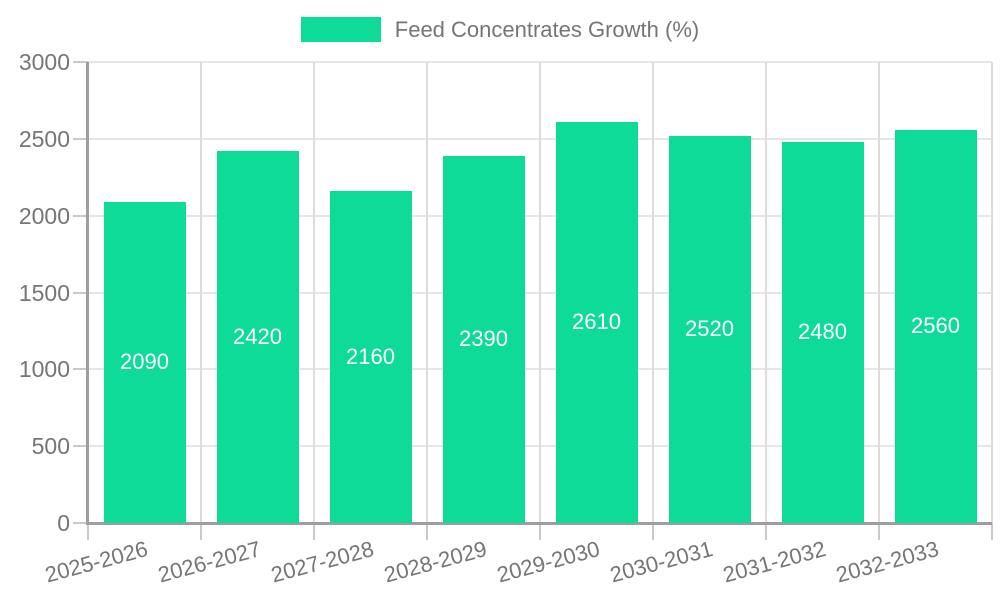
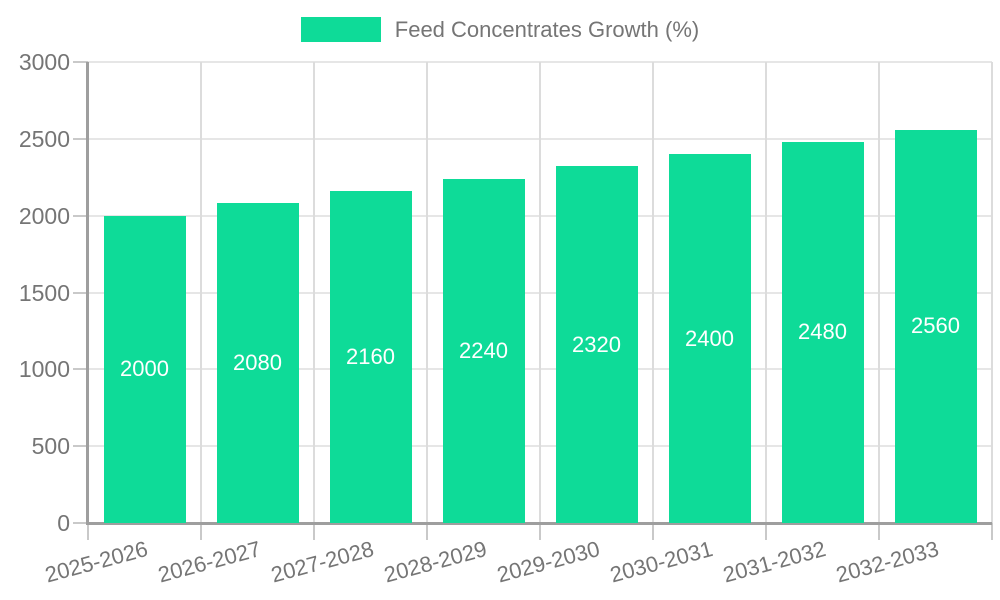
2025-2026: 2090 -> 2000
2026-2027: 2420 -> 2080
2028-2029: 2390 -> 2240
2029-2030: 2610 -> 2320
2030-2031: 2520 -> 2400
